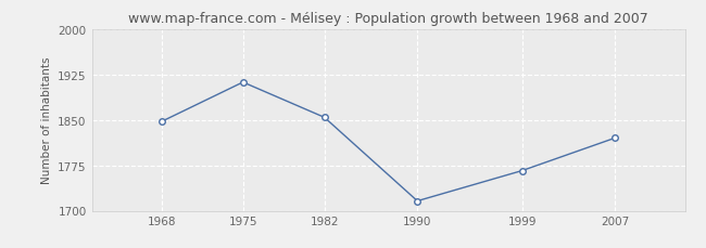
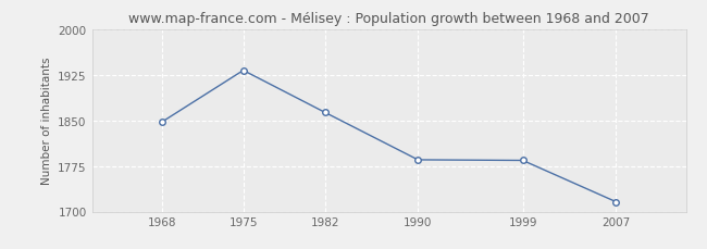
1975: 1912 -> 1932
1982: 1854 -> 1863
1990: 1716 -> 1785
1999: 1766 -> 1784
2007: 1820 -> 1716
